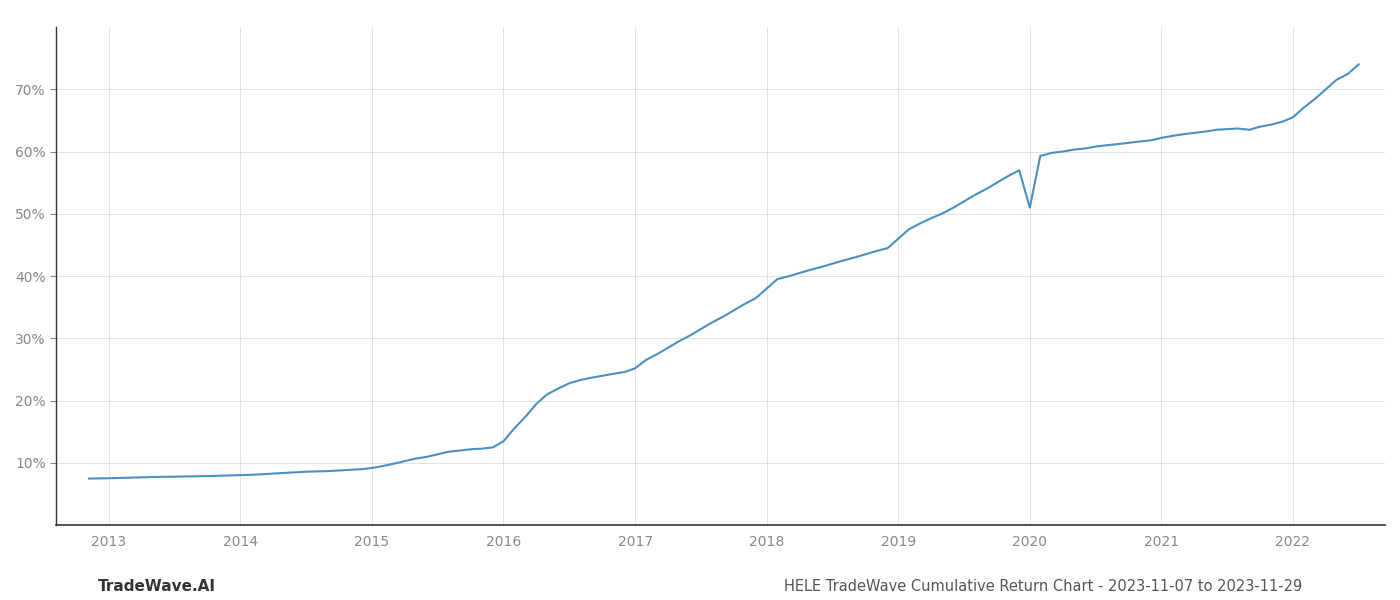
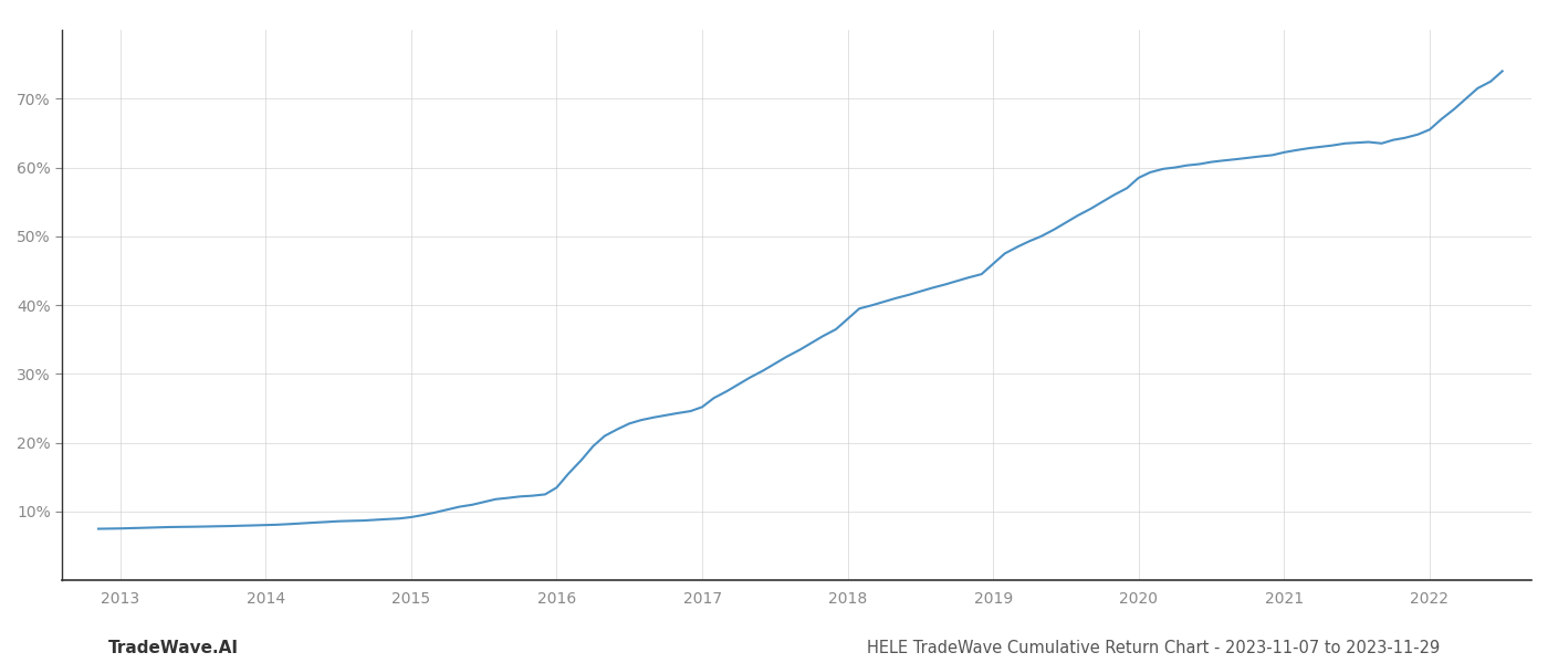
2020: 51.0% -> 58.5%
